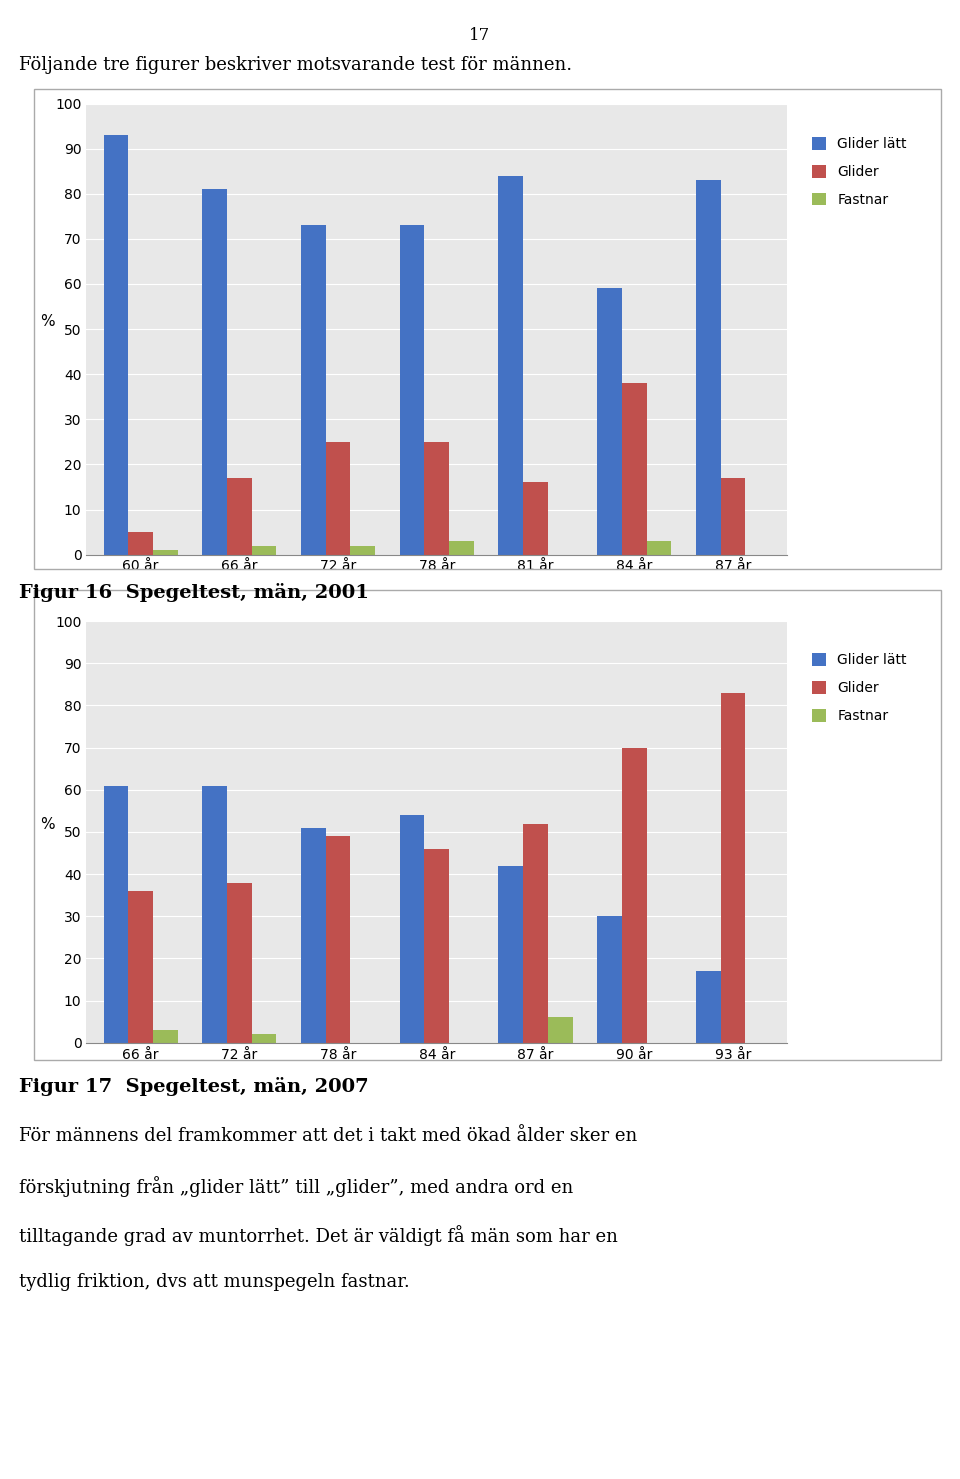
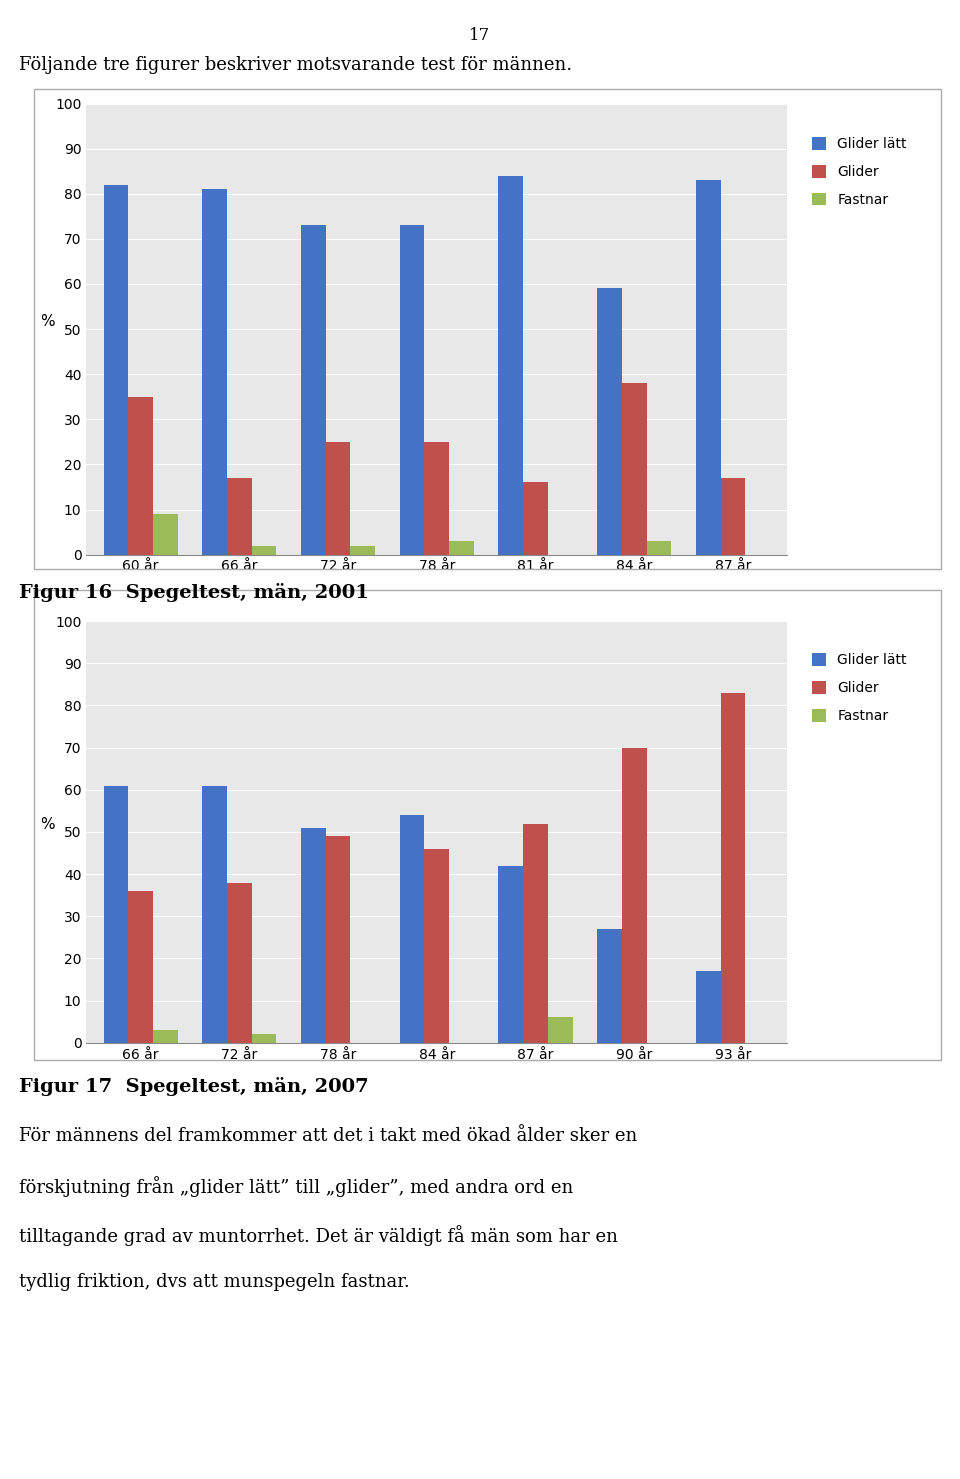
Glider lätt/60 år: 93 -> 82
Glider/60 år: 5 -> 35
Fastnar/60 år: 1 -> 9
Glider lätt/90 år: 30 -> 27
